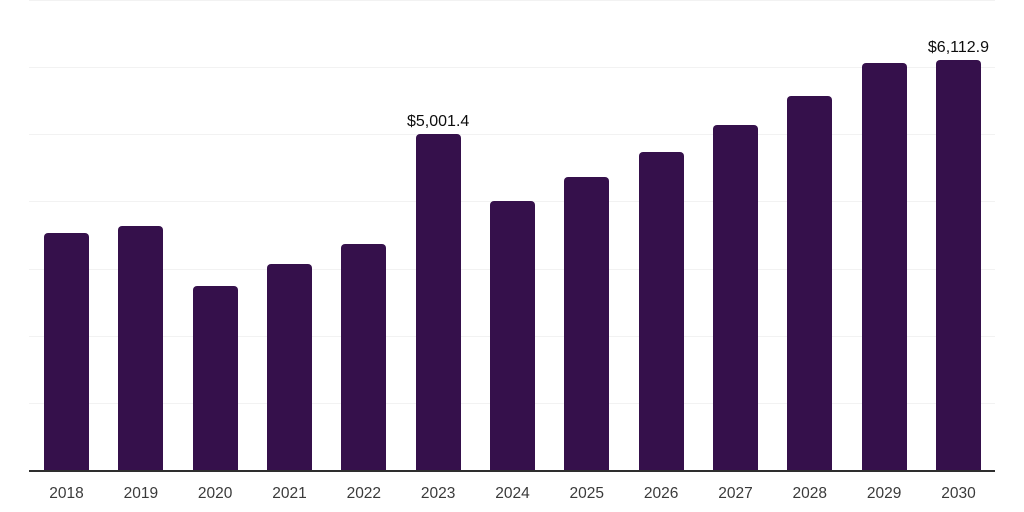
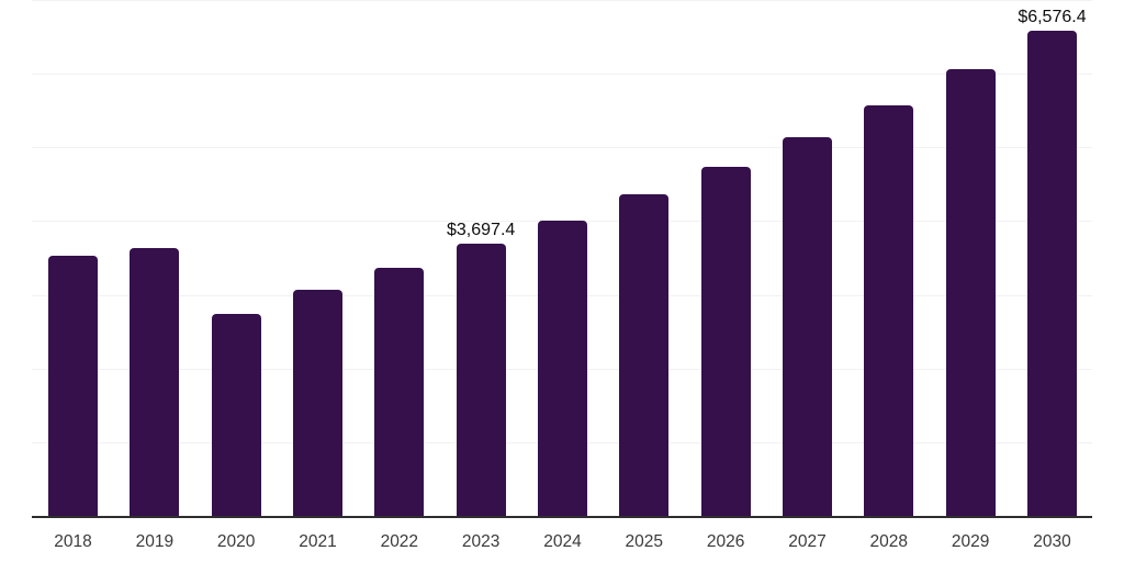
2023: $5,001.4 -> $3,697.4
2030: $6,112.9 -> $6,576.4
